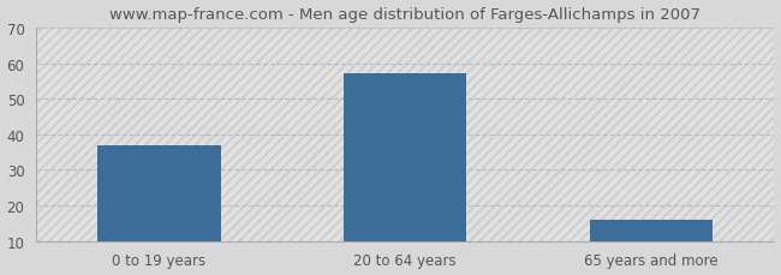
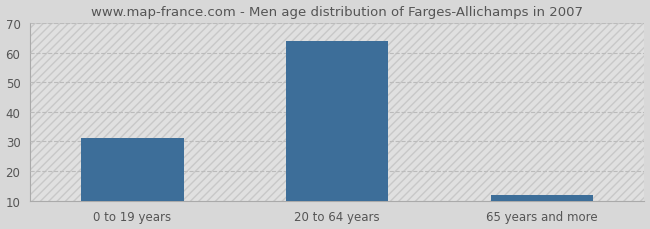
0 to 19 years: 37 -> 31
20 to 64 years: 57 -> 64
65 years and more: 16 -> 12
